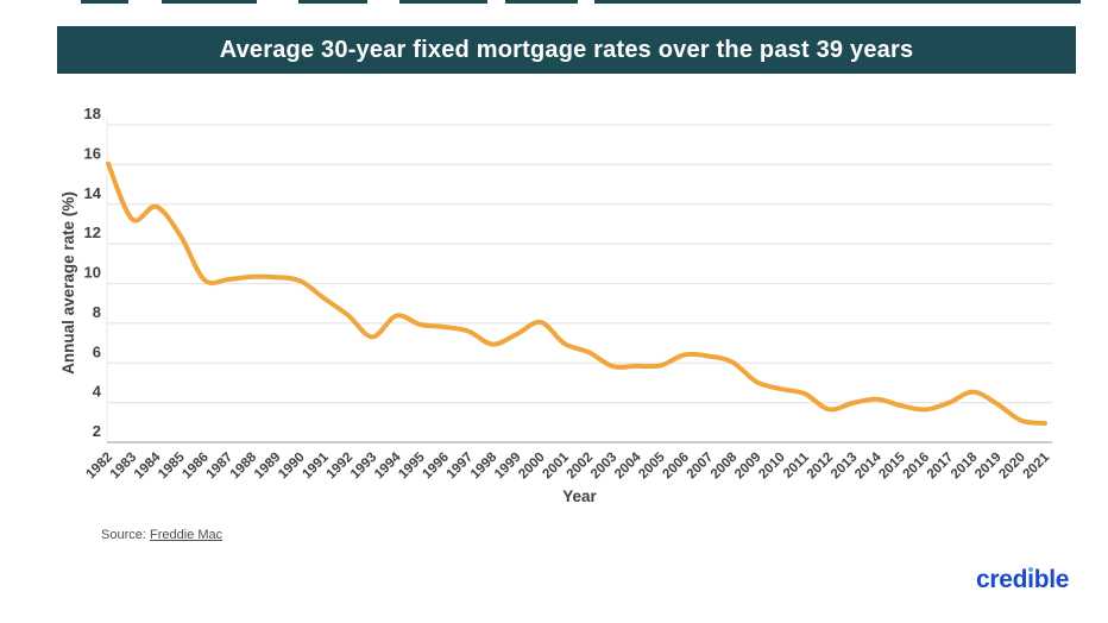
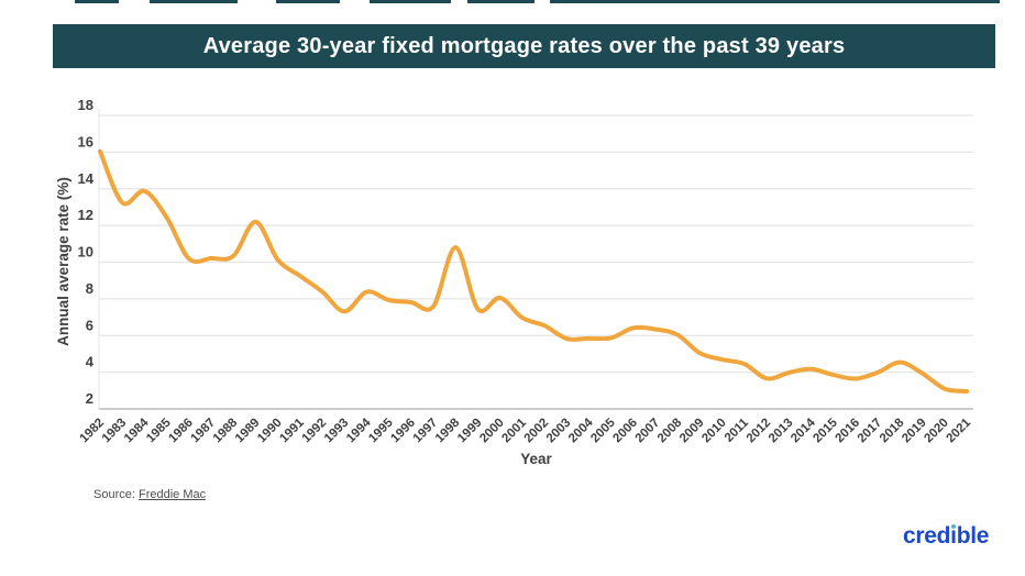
1989: 10.3 -> 12.2
1998: 6.9 -> 10.8
